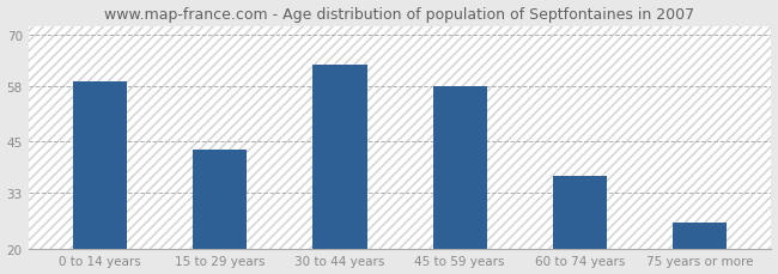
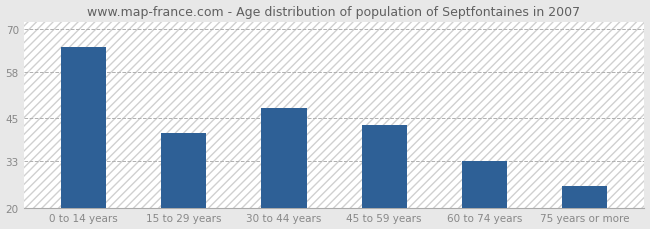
0 to 14 years: 59 -> 65
15 to 29 years: 43 -> 41
30 to 44 years: 63 -> 48
45 to 59 years: 58 -> 43
60 to 74 years: 37 -> 33
